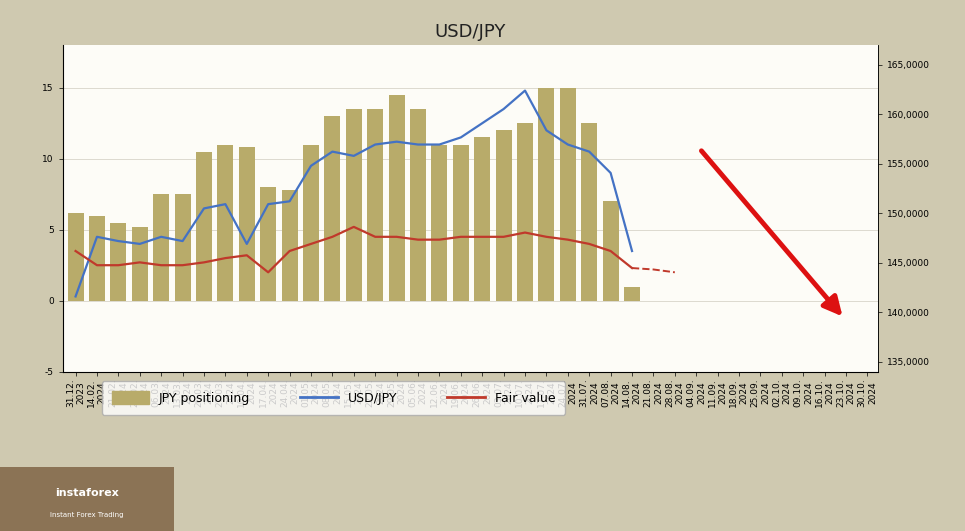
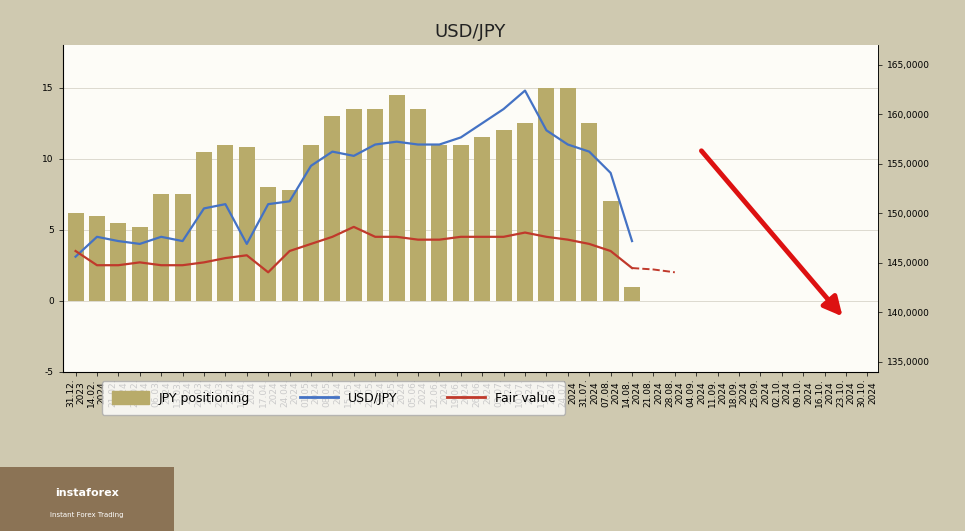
USD/JPY/31.12. 2023: 0.3 -> 3.1
USD/JPY/14.08. 2024: 3.5 -> 4.2
